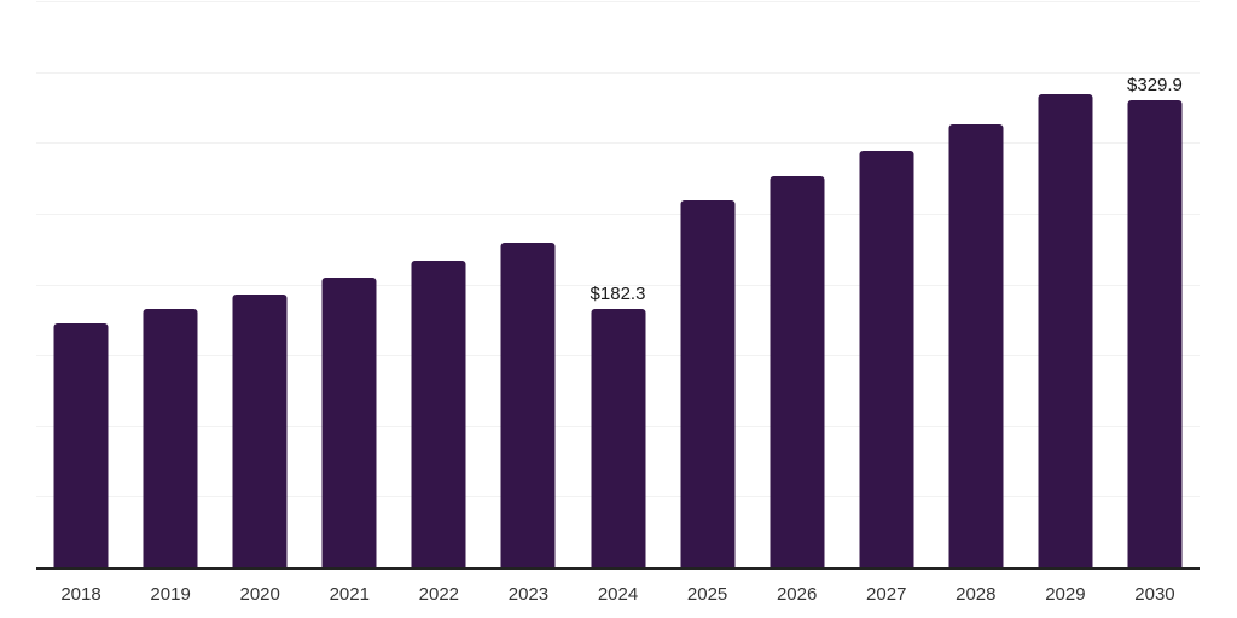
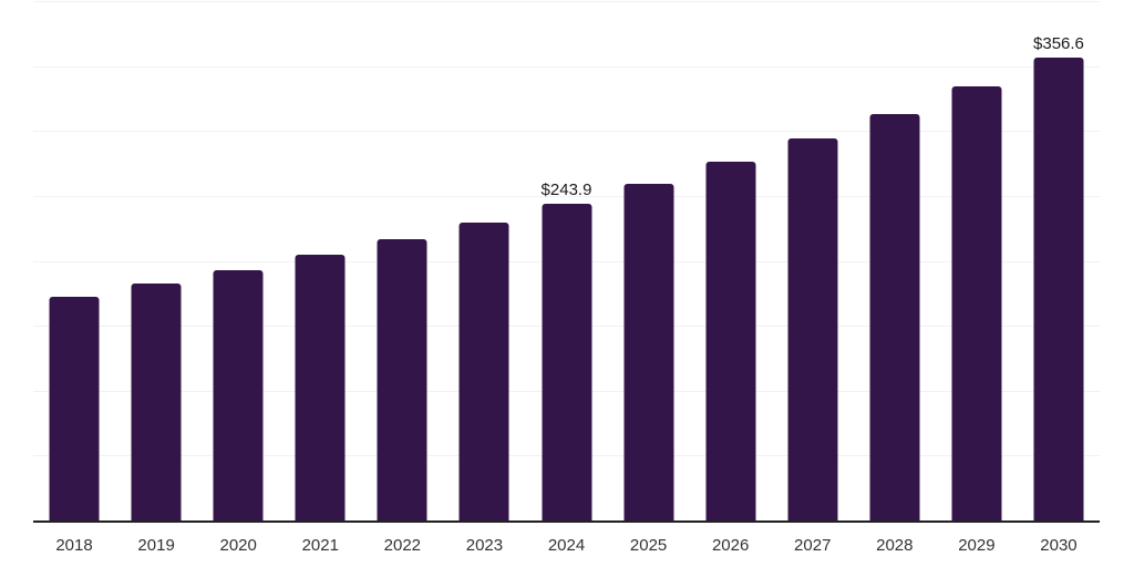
2024: $182.3 -> $243.9
2030: $329.9 -> $356.6
